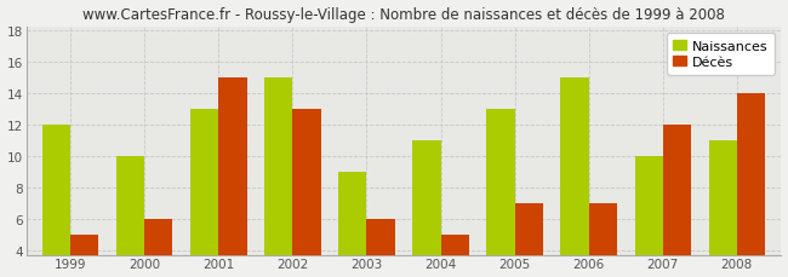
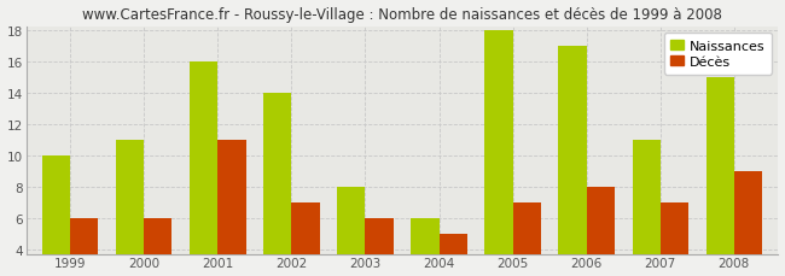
Naissances/1999: 12 -> 10
Décès/1999: 5 -> 6
Naissances/2000: 10 -> 11
Naissances/2001: 13 -> 16
Décès/2001: 15 -> 11
Naissances/2002: 15 -> 14
Décès/2002: 13 -> 7
Naissances/2003: 9 -> 8
Naissances/2004: 11 -> 6
Naissances/2005: 13 -> 18
Naissances/2006: 15 -> 17
Décès/2006: 7 -> 8
Naissances/2007: 10 -> 11
Décès/2007: 12 -> 7
Naissances/2008: 11 -> 15
Décès/2008: 14 -> 9
